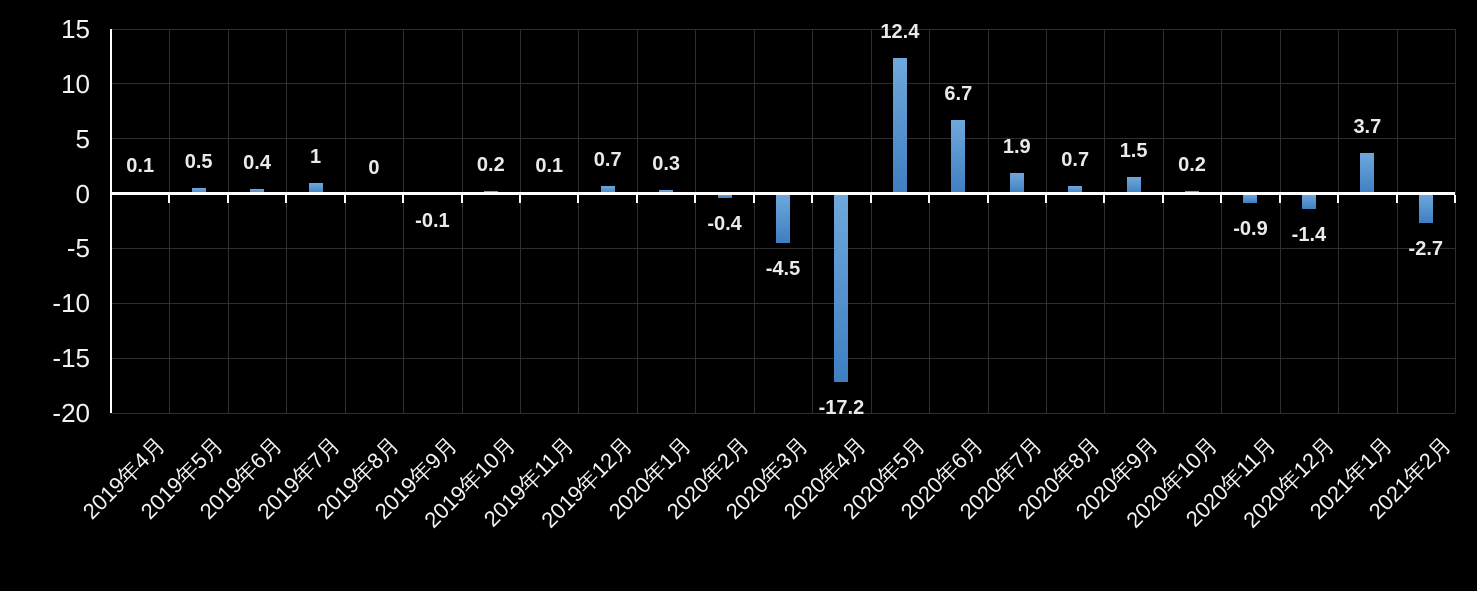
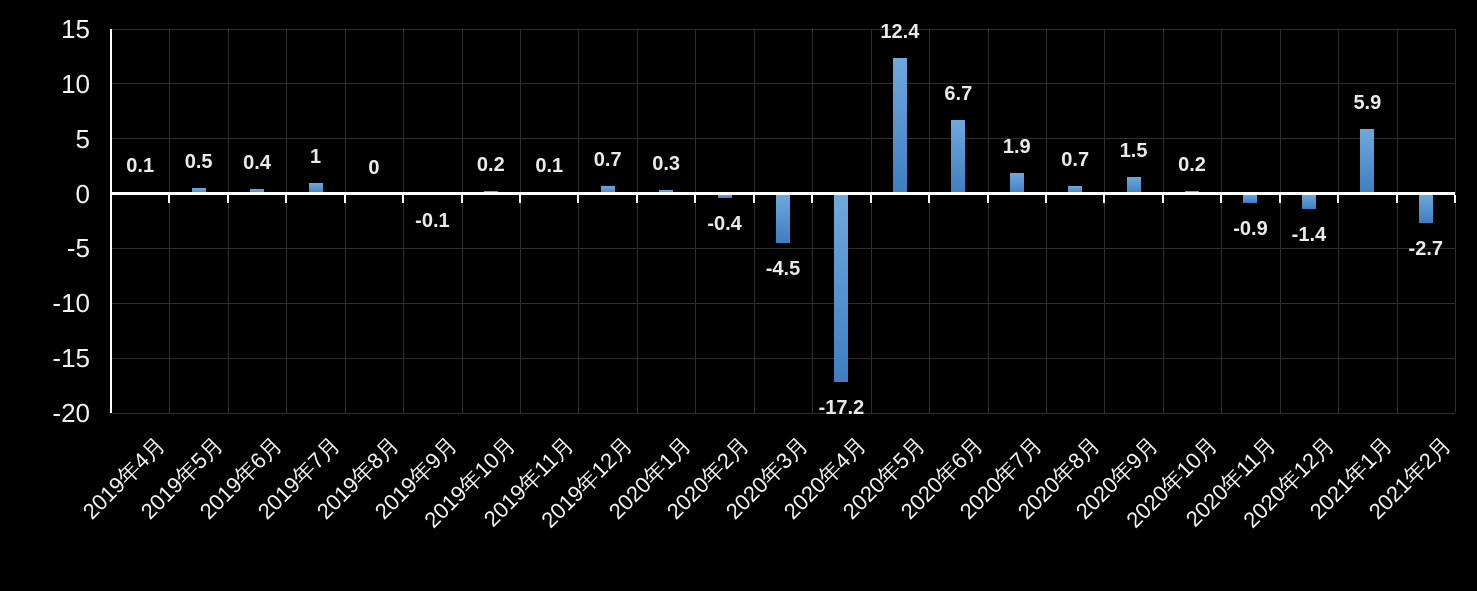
2021年1月: 3.7 -> 5.9
